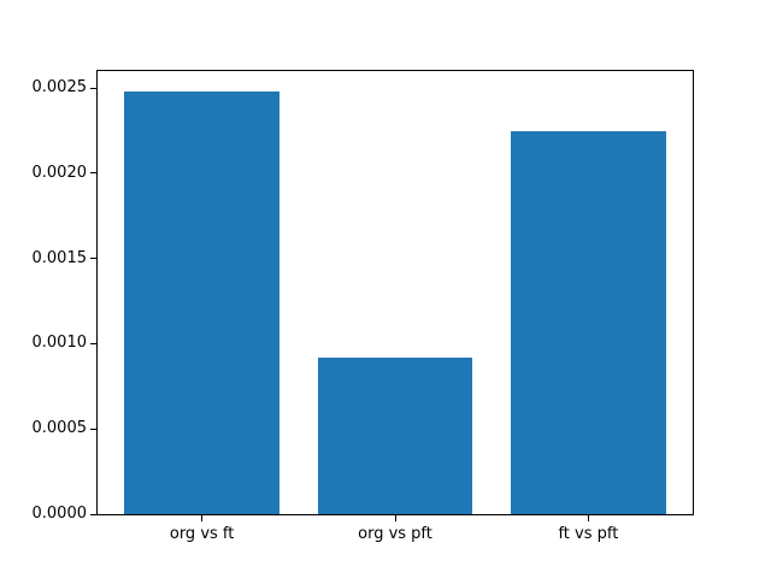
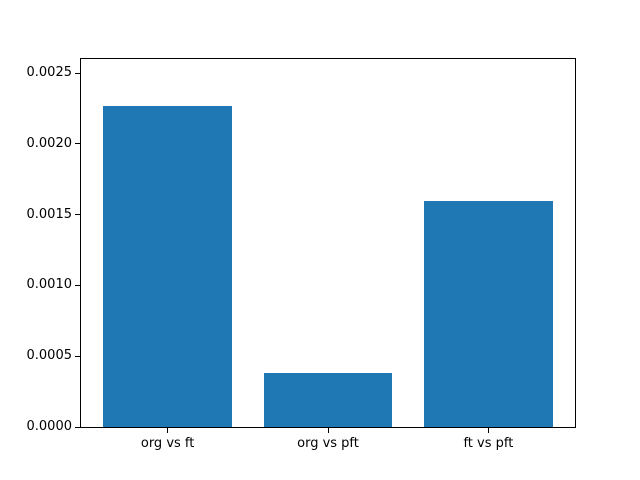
org vs ft: 0.00248 -> 0.00227
org vs pft: 0.00092 -> 0.00038
ft vs pft: 0.00225 -> 0.00160
